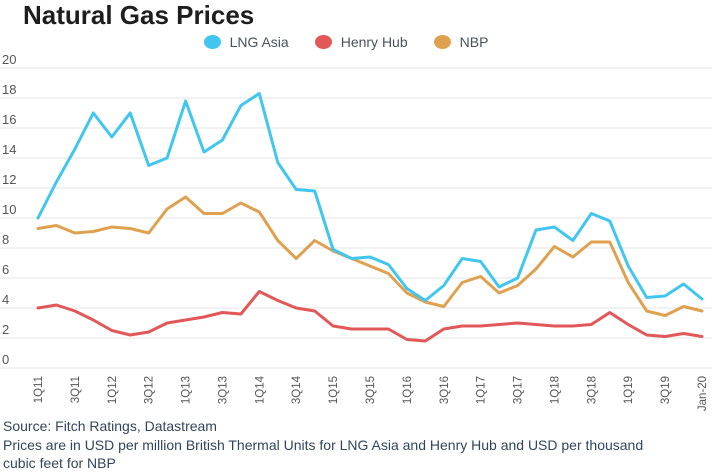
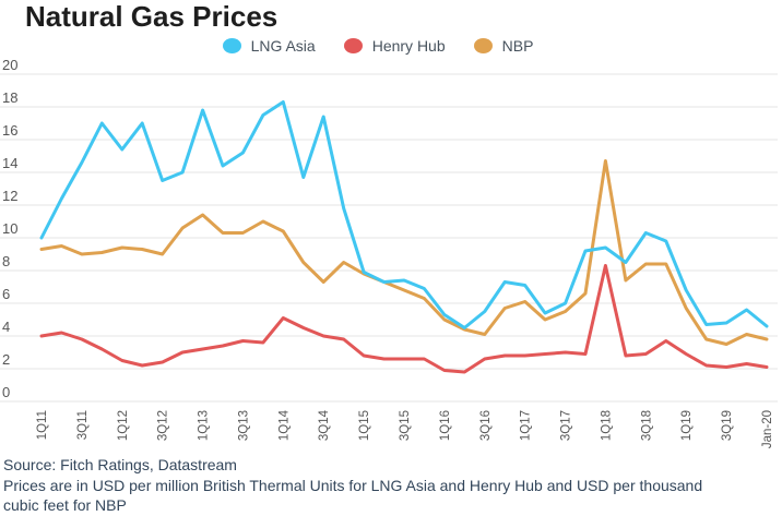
LNG Asia/3Q14: 11.9 -> 17.4
Henry Hub/1Q18: 2.8 -> 8.3
NBP/1Q18: 8.1 -> 14.7
